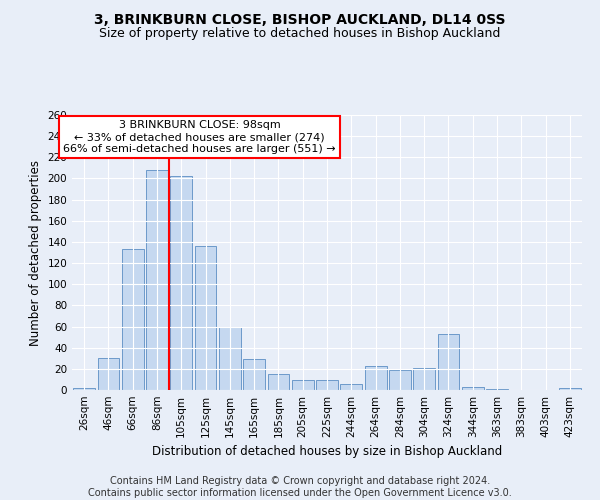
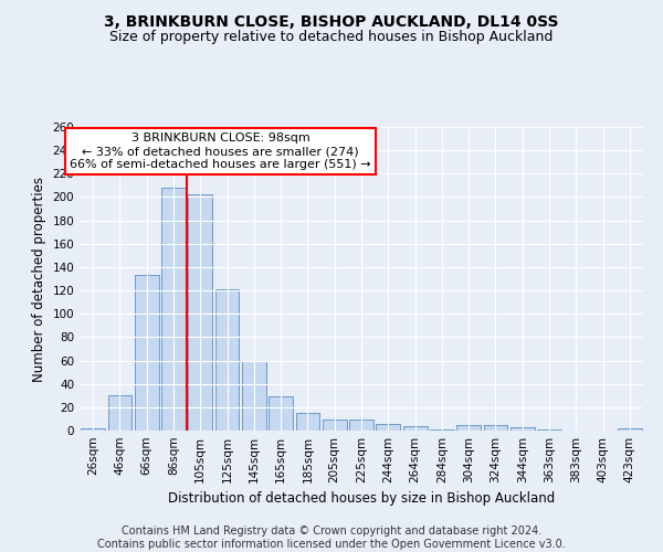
125sqm: 136 -> 121
264sqm: 23 -> 4
284sqm: 19 -> 1
304sqm: 21 -> 5
324sqm: 53 -> 5
